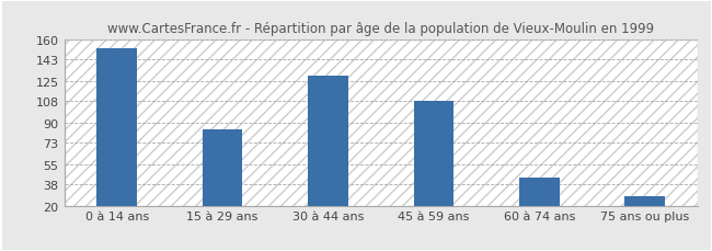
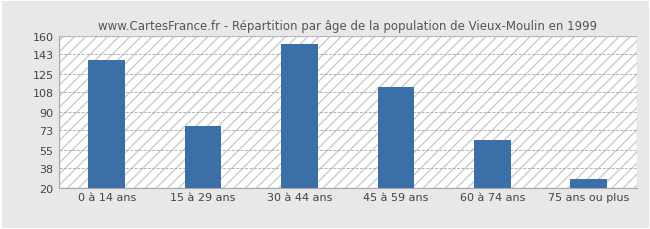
0 à 14 ans: 152 -> 138
15 à 29 ans: 84 -> 77
30 à 44 ans: 129 -> 152
45 à 59 ans: 108 -> 113
60 à 74 ans: 44 -> 64
